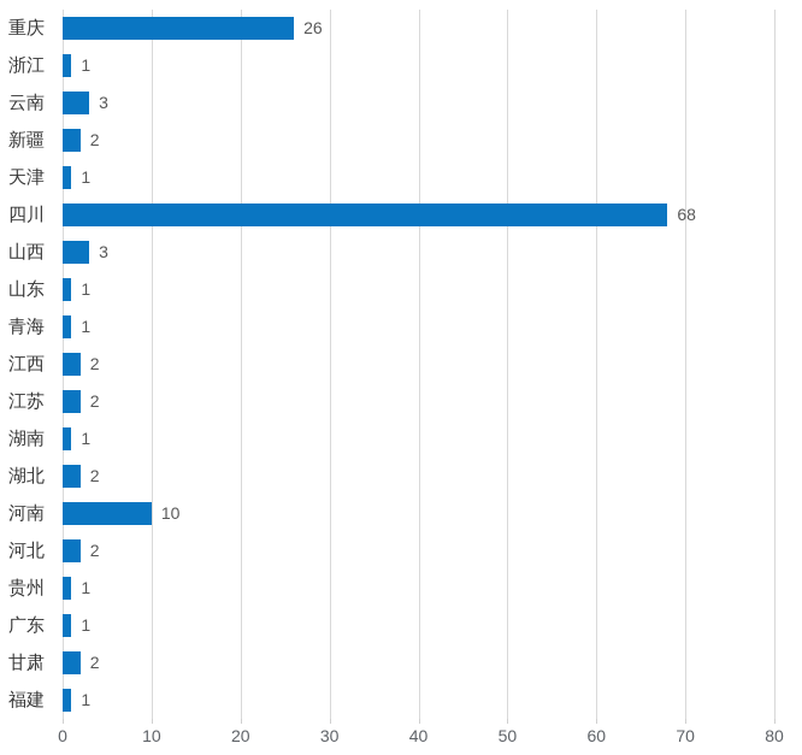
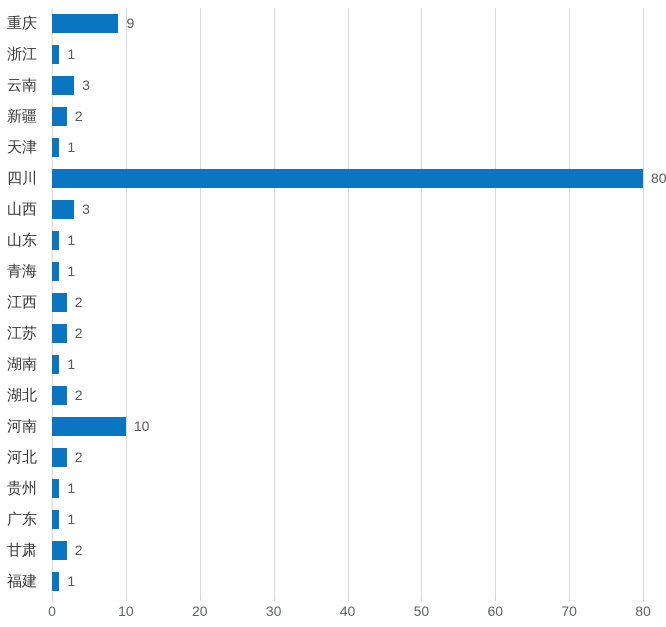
重庆: 26 -> 9
四川: 68 -> 80
